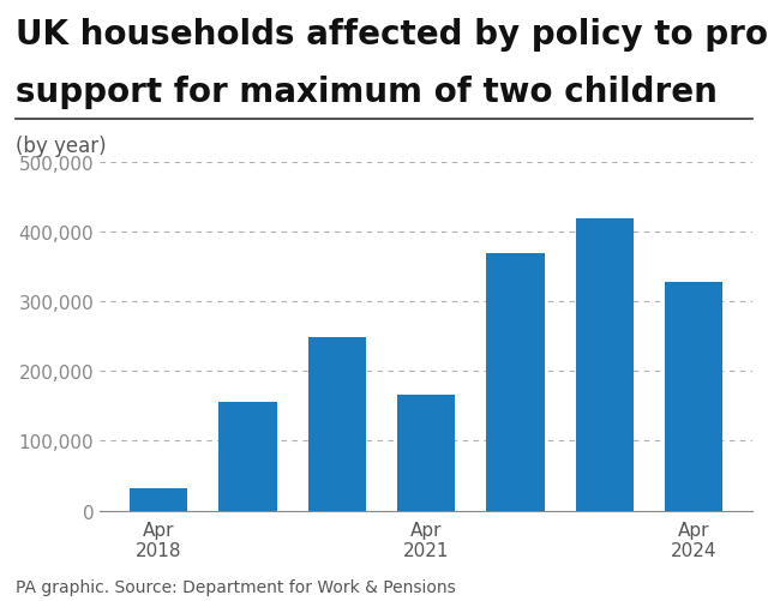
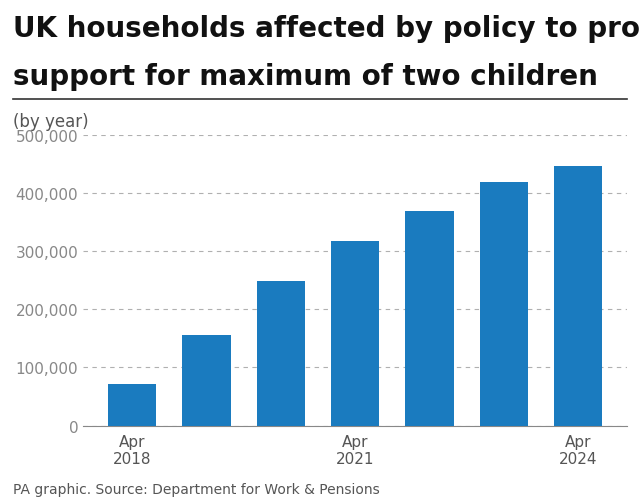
Apr 2018: 32,000 -> 72,000
Apr 2021: 166,000 -> 318,000
Apr 2024: 328,000 -> 446,000
